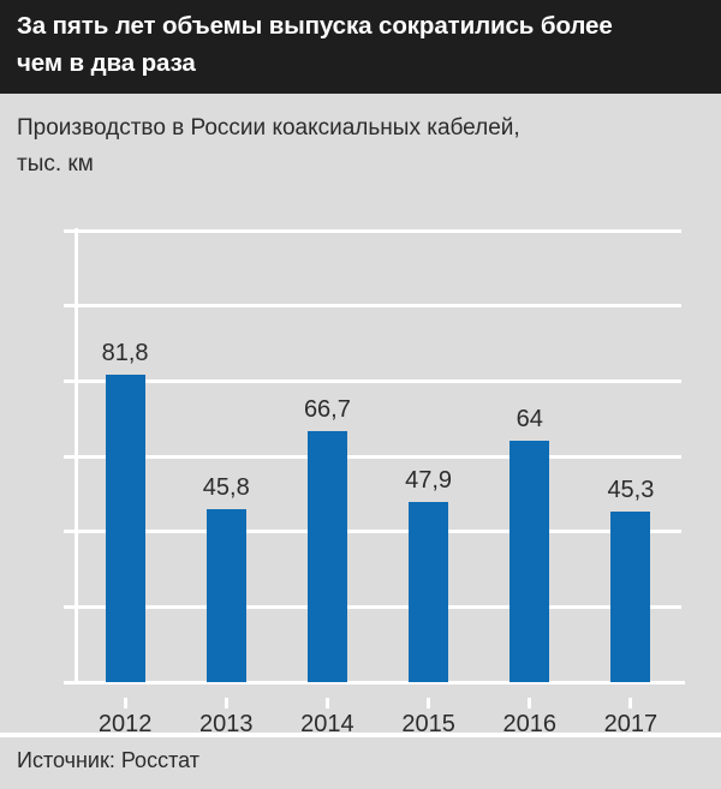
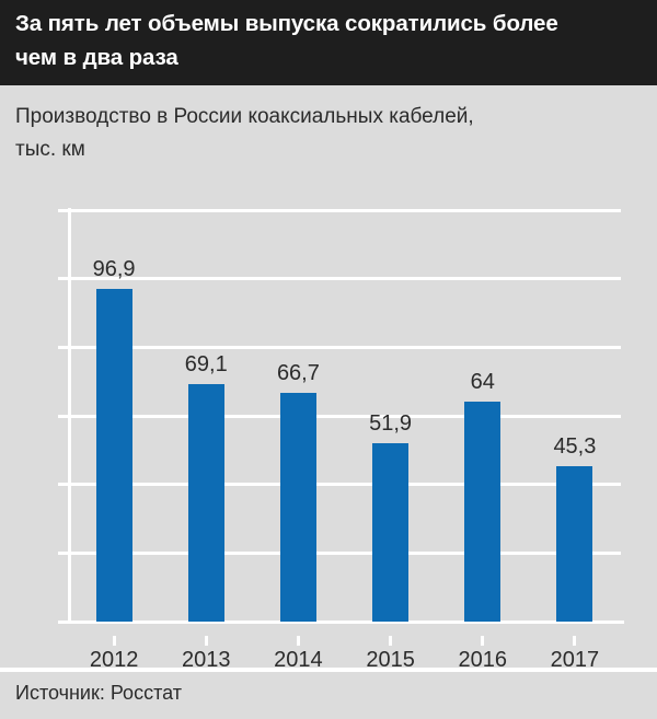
2012: 81,8 -> 96,9
2013: 45,8 -> 69,1
2015: 47,9 -> 51,9
